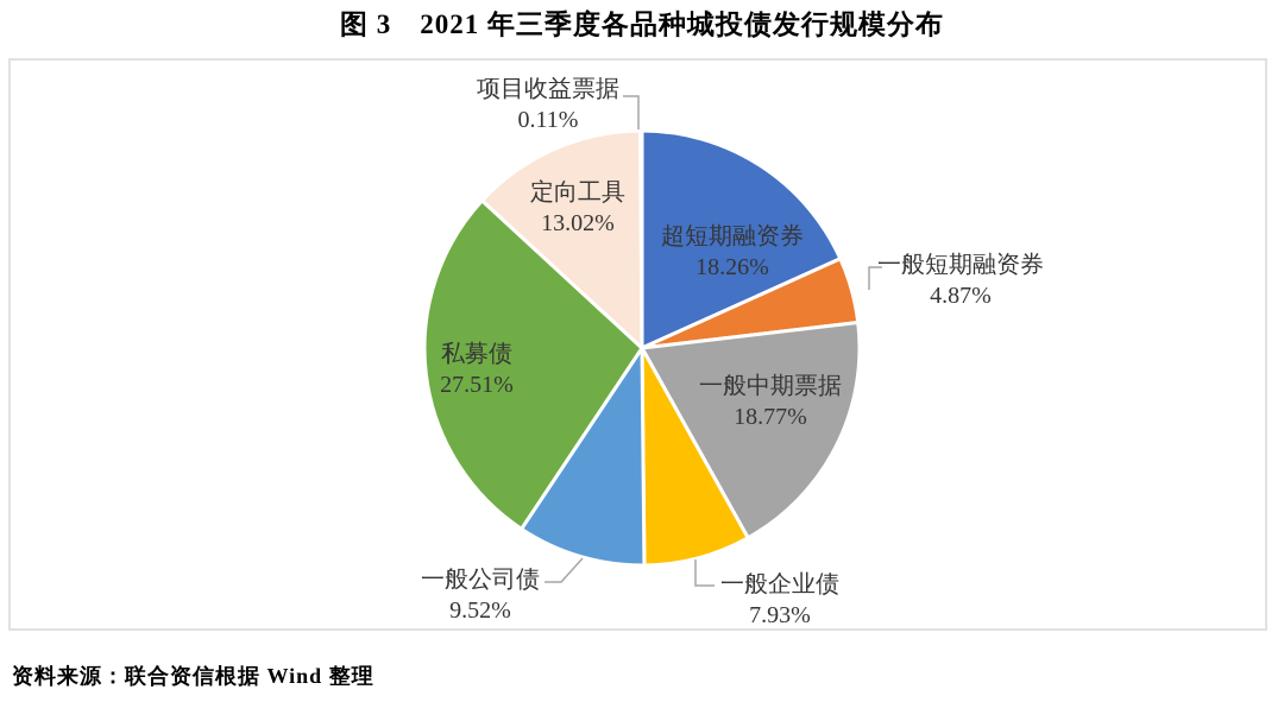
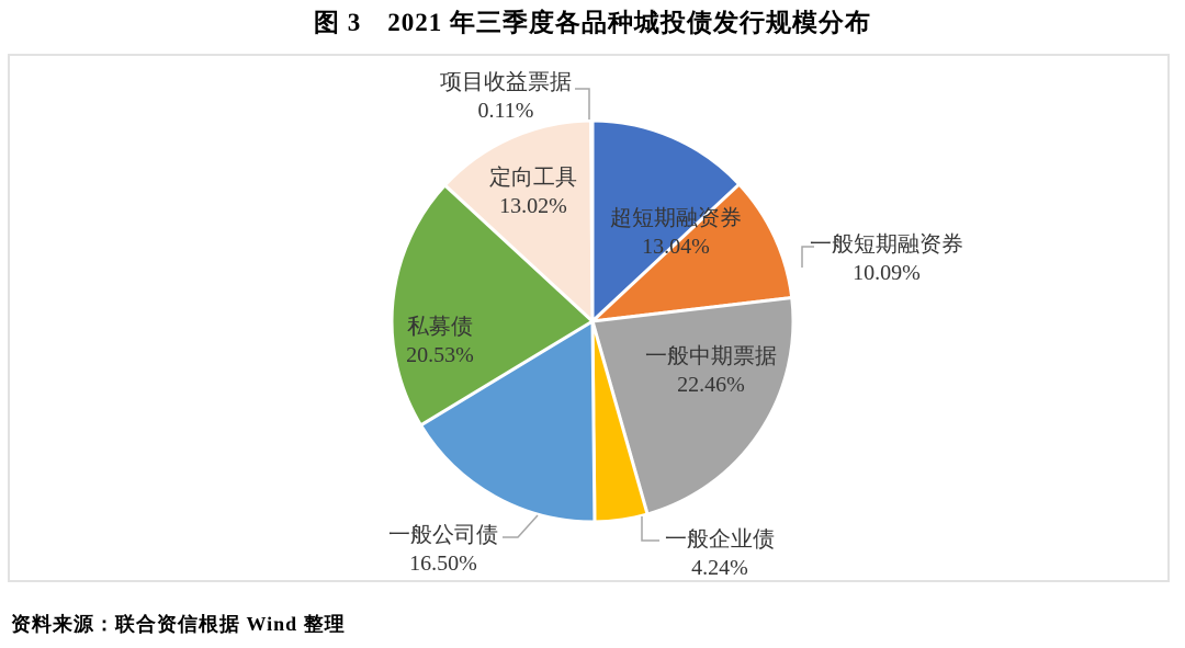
超短期融资券: 18.26% -> 13.04%
一般短期融资券: 4.87% -> 10.09%
一般中期票据: 18.77% -> 22.46%
一般企业债: 7.93% -> 4.24%
一般公司债: 9.52% -> 16.50%
私募债: 27.51% -> 20.53%
